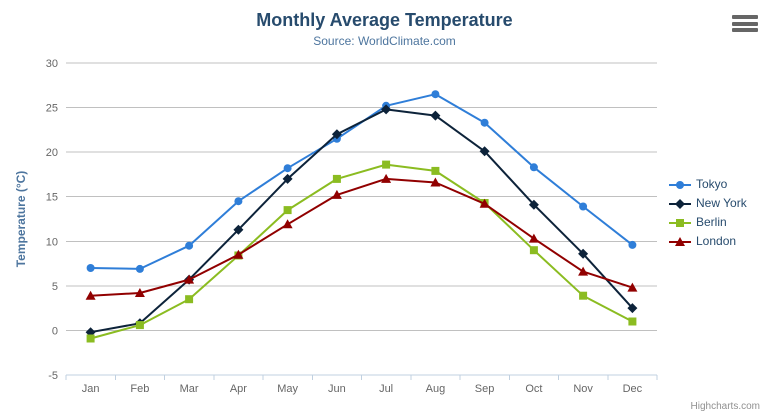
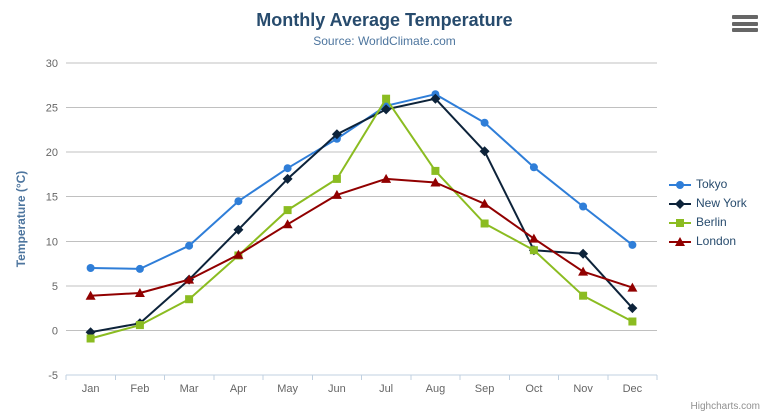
Berlin/Jul: 19 -> 26
New York/Aug: 24 -> 26
Berlin/Sep: 14 -> 12
New York/Oct: 14 -> 9
